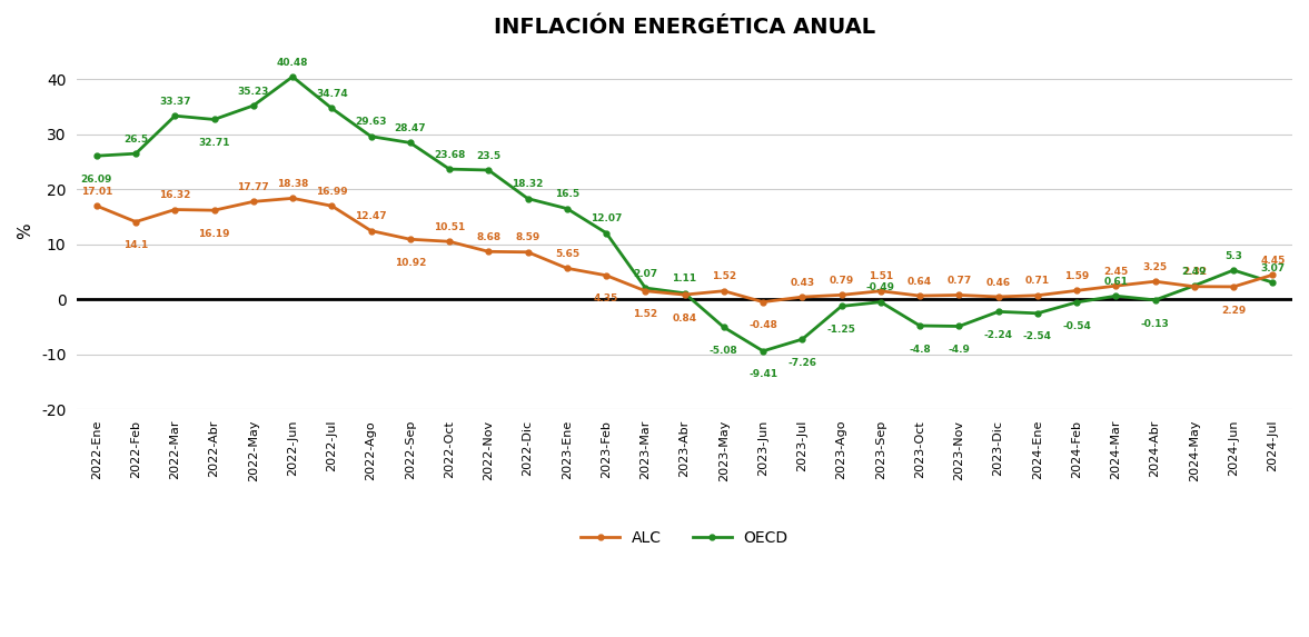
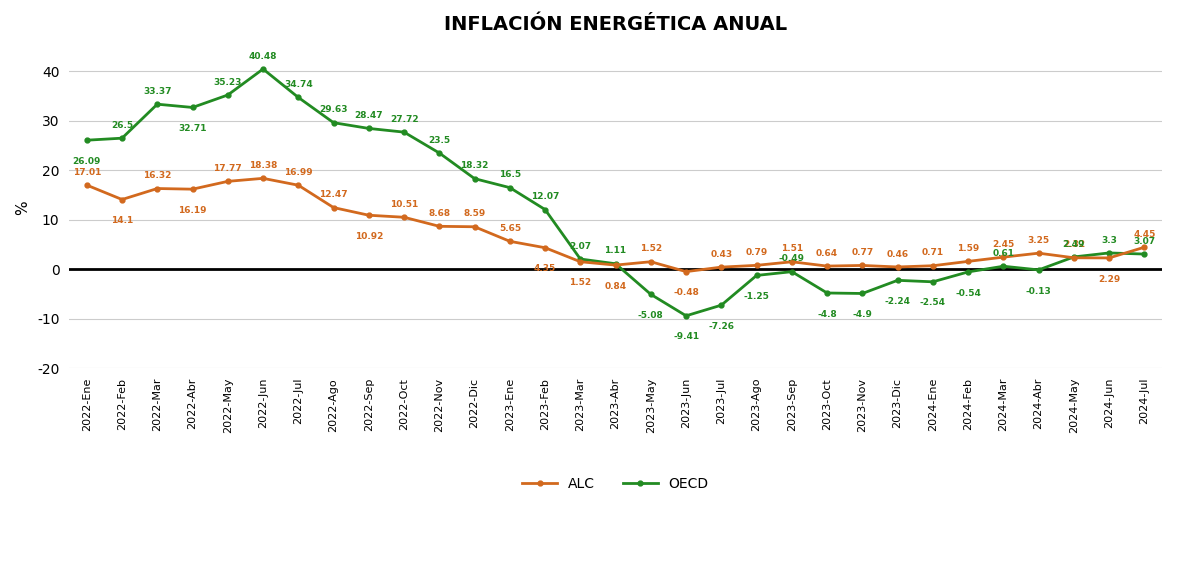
OECD/2022-Oct: 23.68 -> 27.72
OECD/2024-Jun: 5.3 -> 3.3
